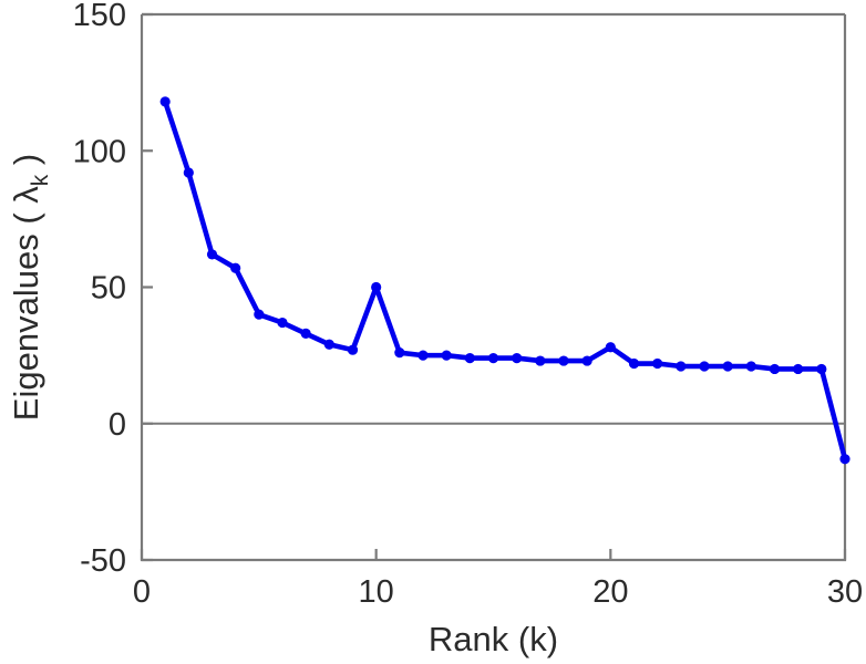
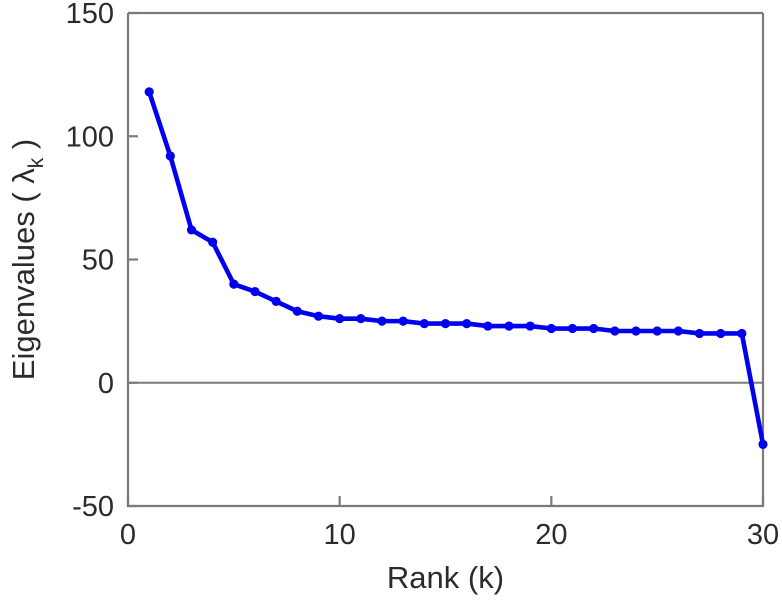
10: 50 -> 26
20: 28 -> 22
30: -13 -> -25
